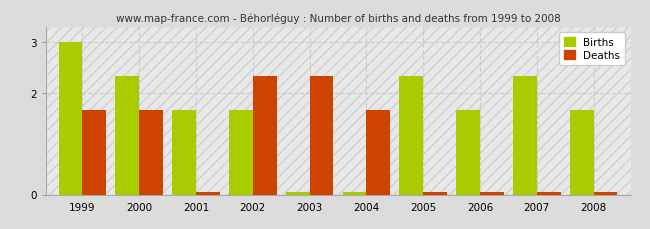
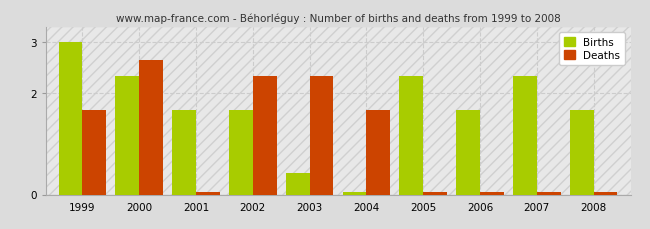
Deaths/2000: 1.67 -> 2.64
Births/2003: 0.04 -> 0.42
